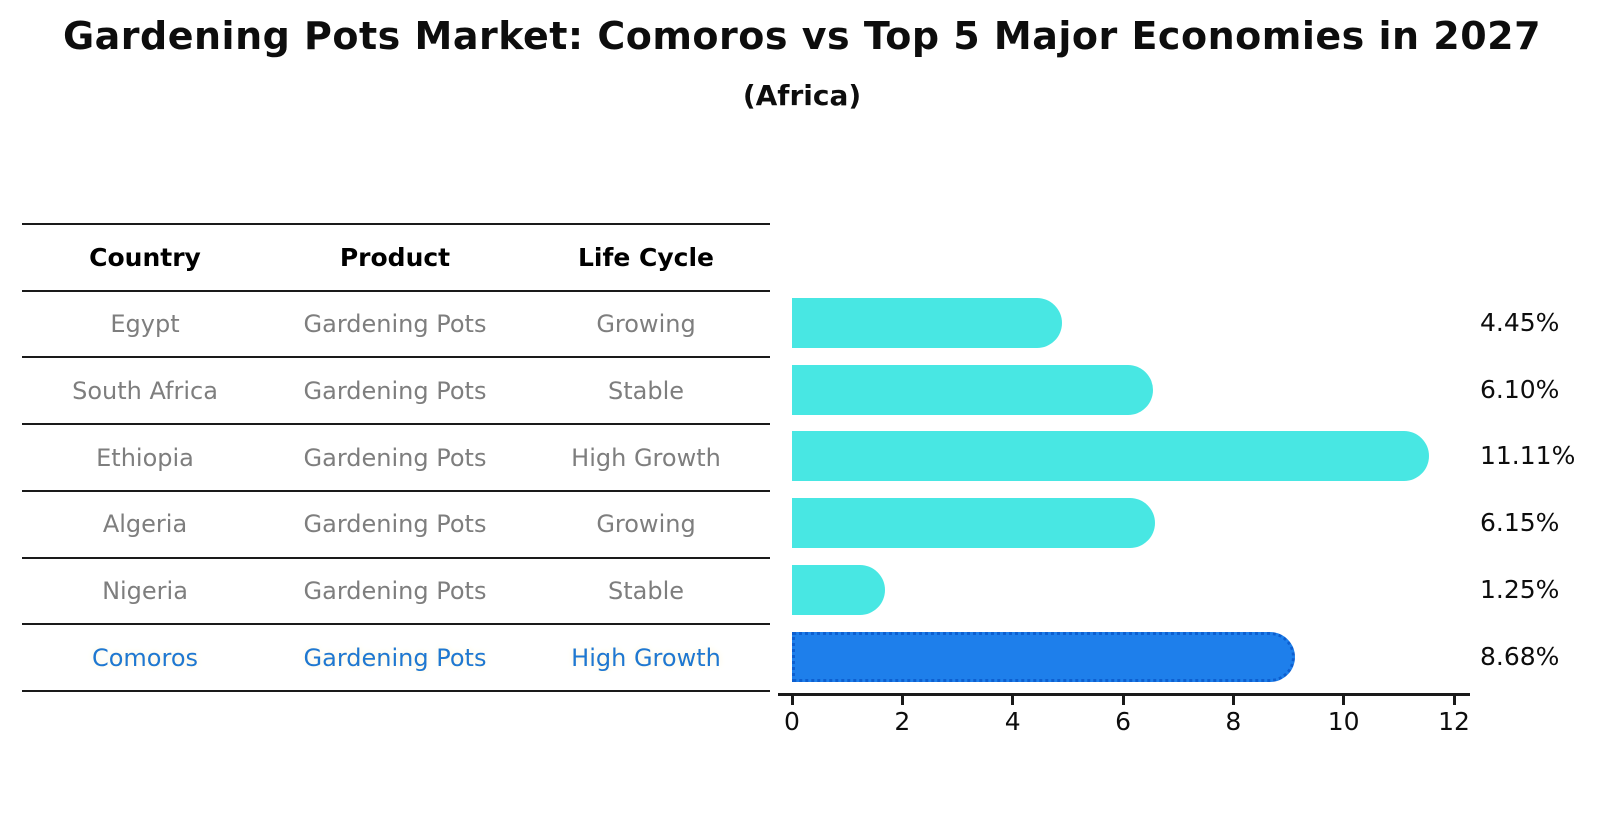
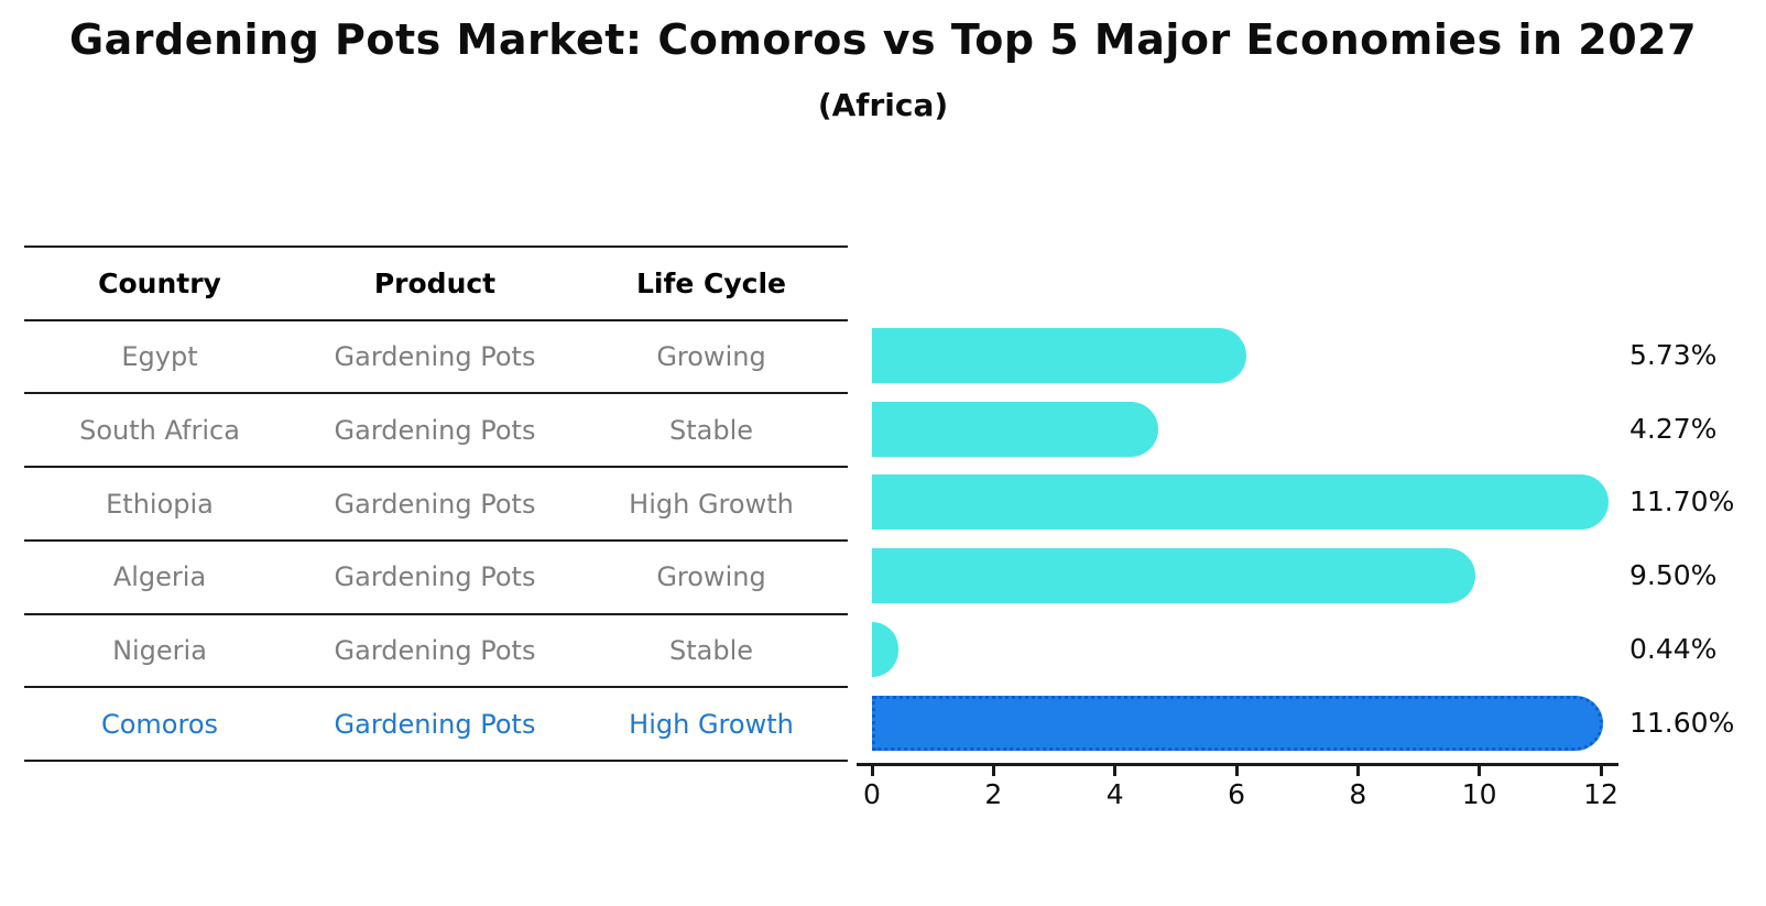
Egypt: 4.45% -> 5.73%
South Africa: 6.10% -> 4.27%
Ethiopia: 11.11% -> 11.70%
Algeria: 6.15% -> 9.50%
Nigeria: 1.25% -> 0.44%
Comoros: 8.68% -> 11.60%
